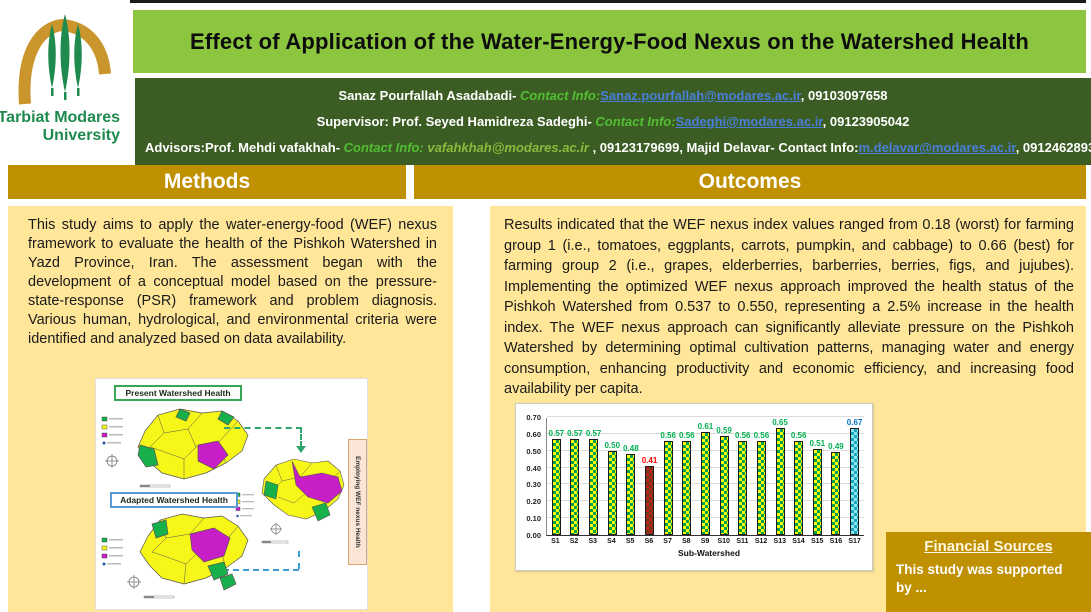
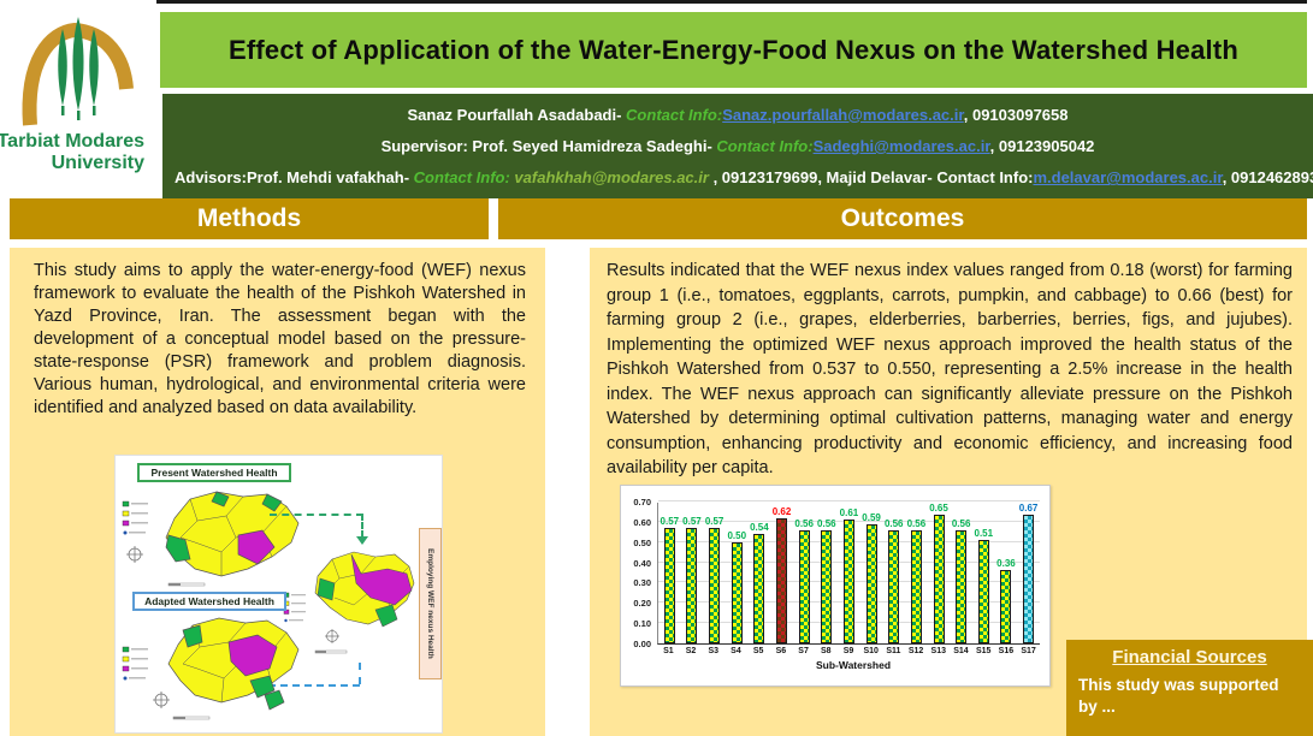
S5: 0.48 -> 0.54
S6: 0.41 -> 0.62
S16: 0.49 -> 0.36
